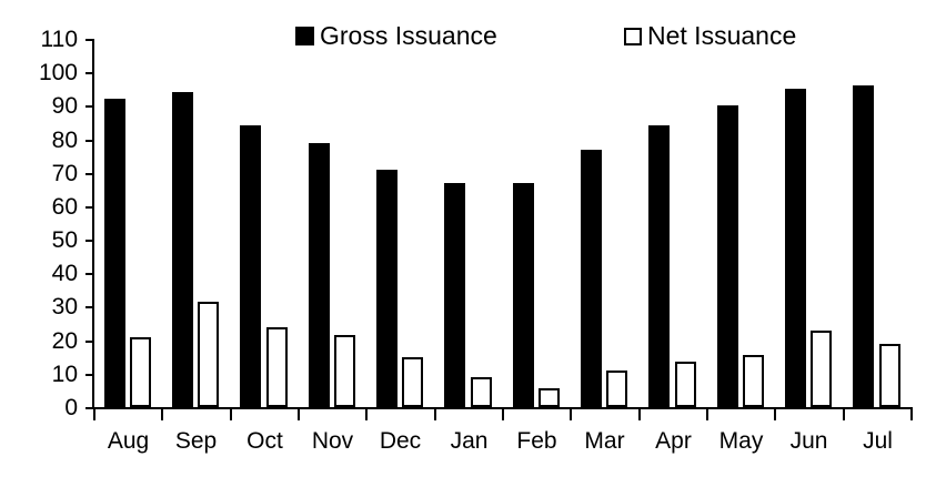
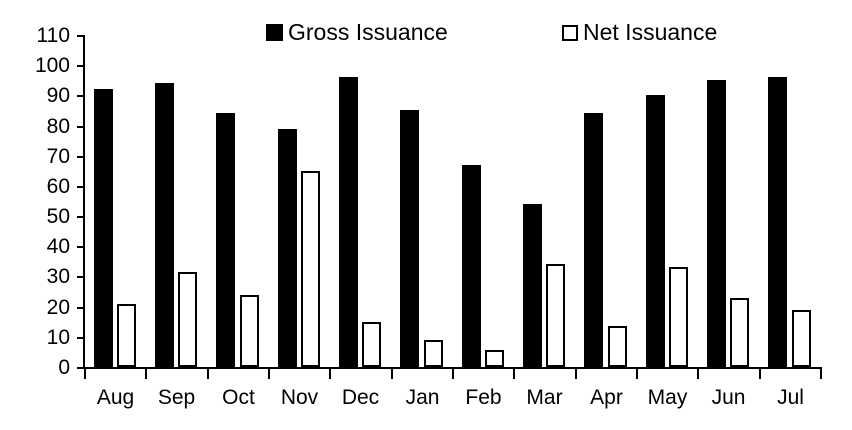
Net Issuance/Nov: 22 -> 65
Gross Issuance/Dec: 71 -> 96
Gross Issuance/Jan: 67 -> 85
Gross Issuance/Mar: 77 -> 54
Net Issuance/Mar: 11 -> 34
Net Issuance/May: 16 -> 33
